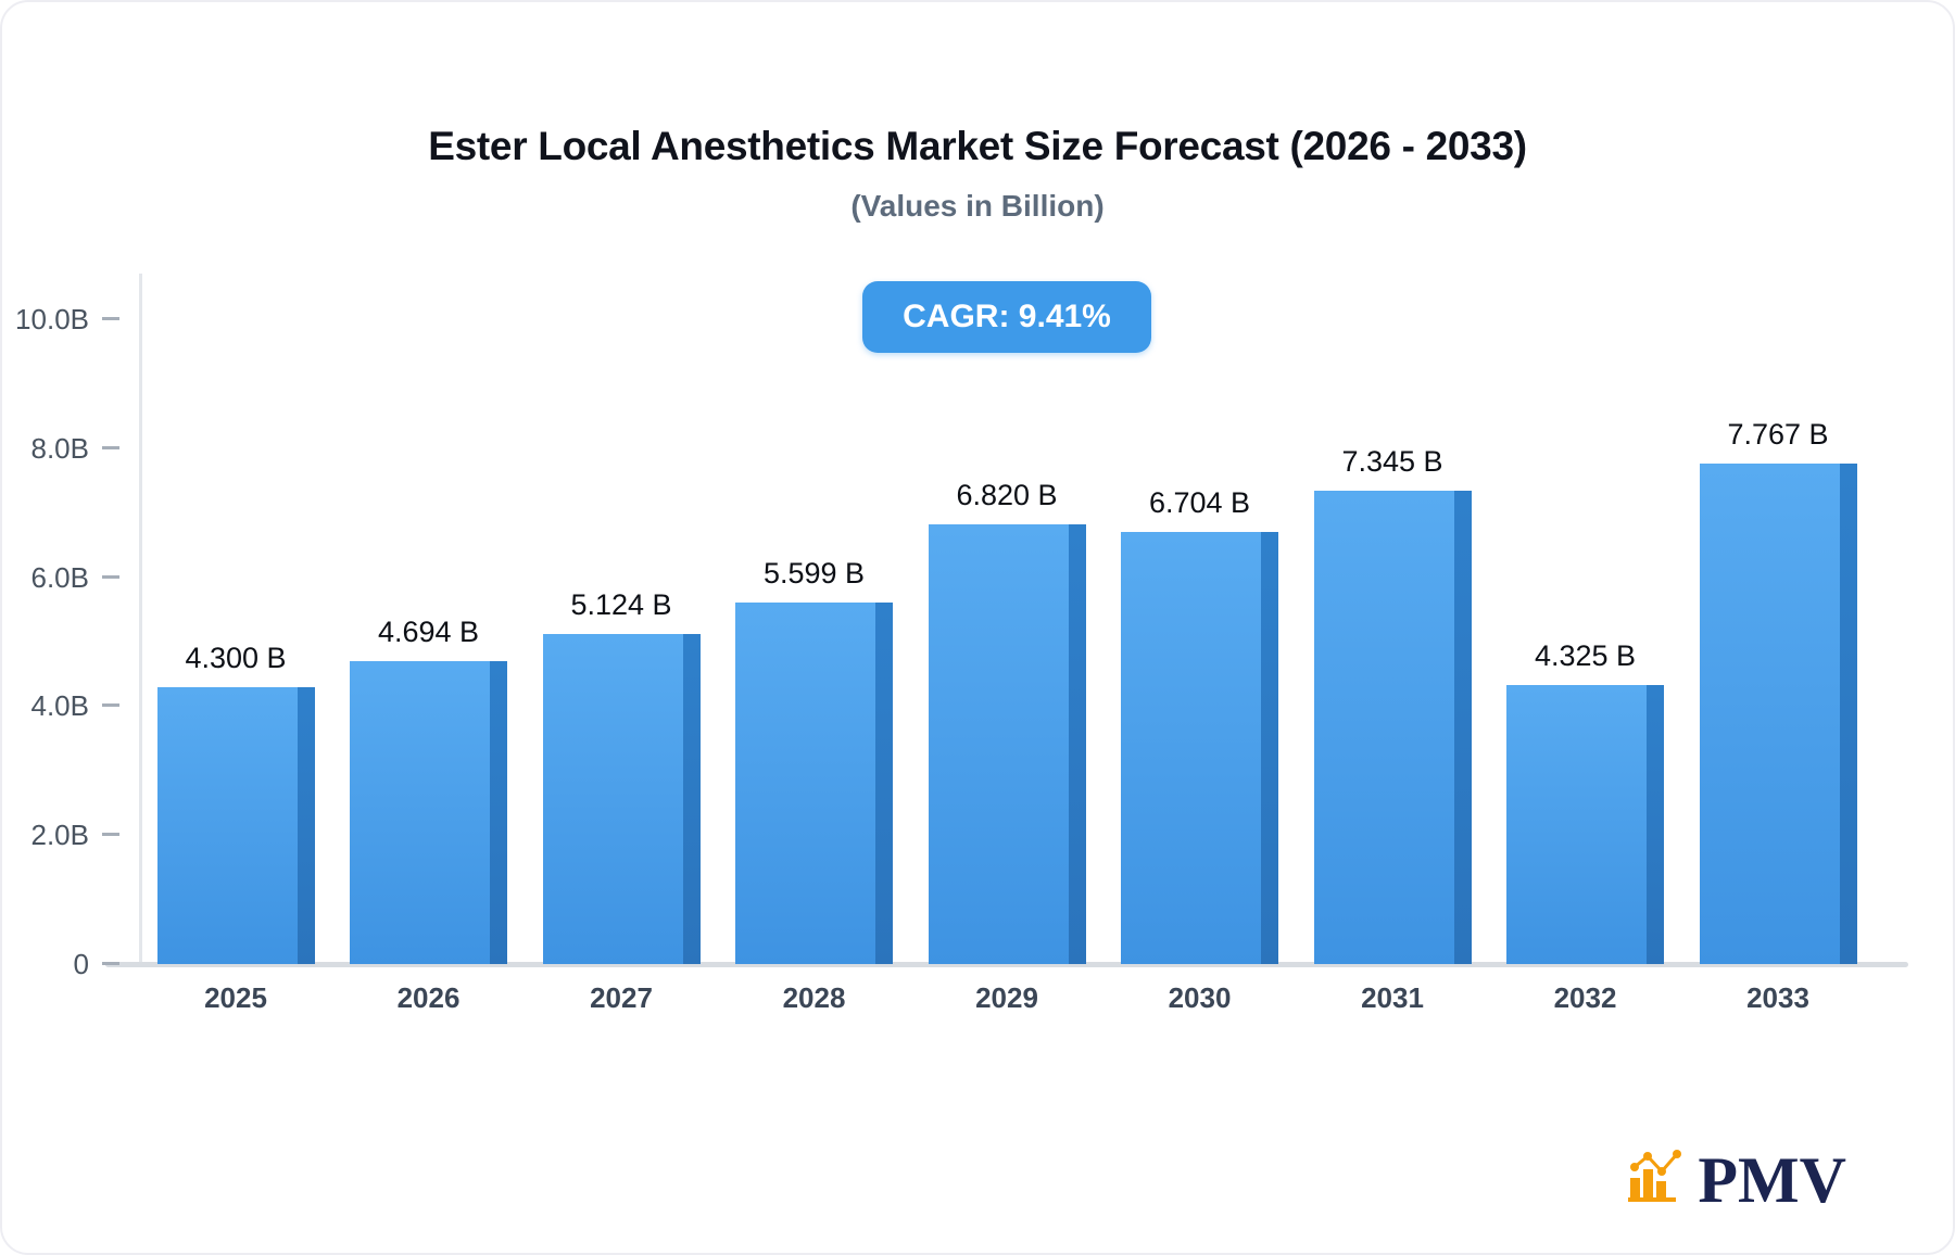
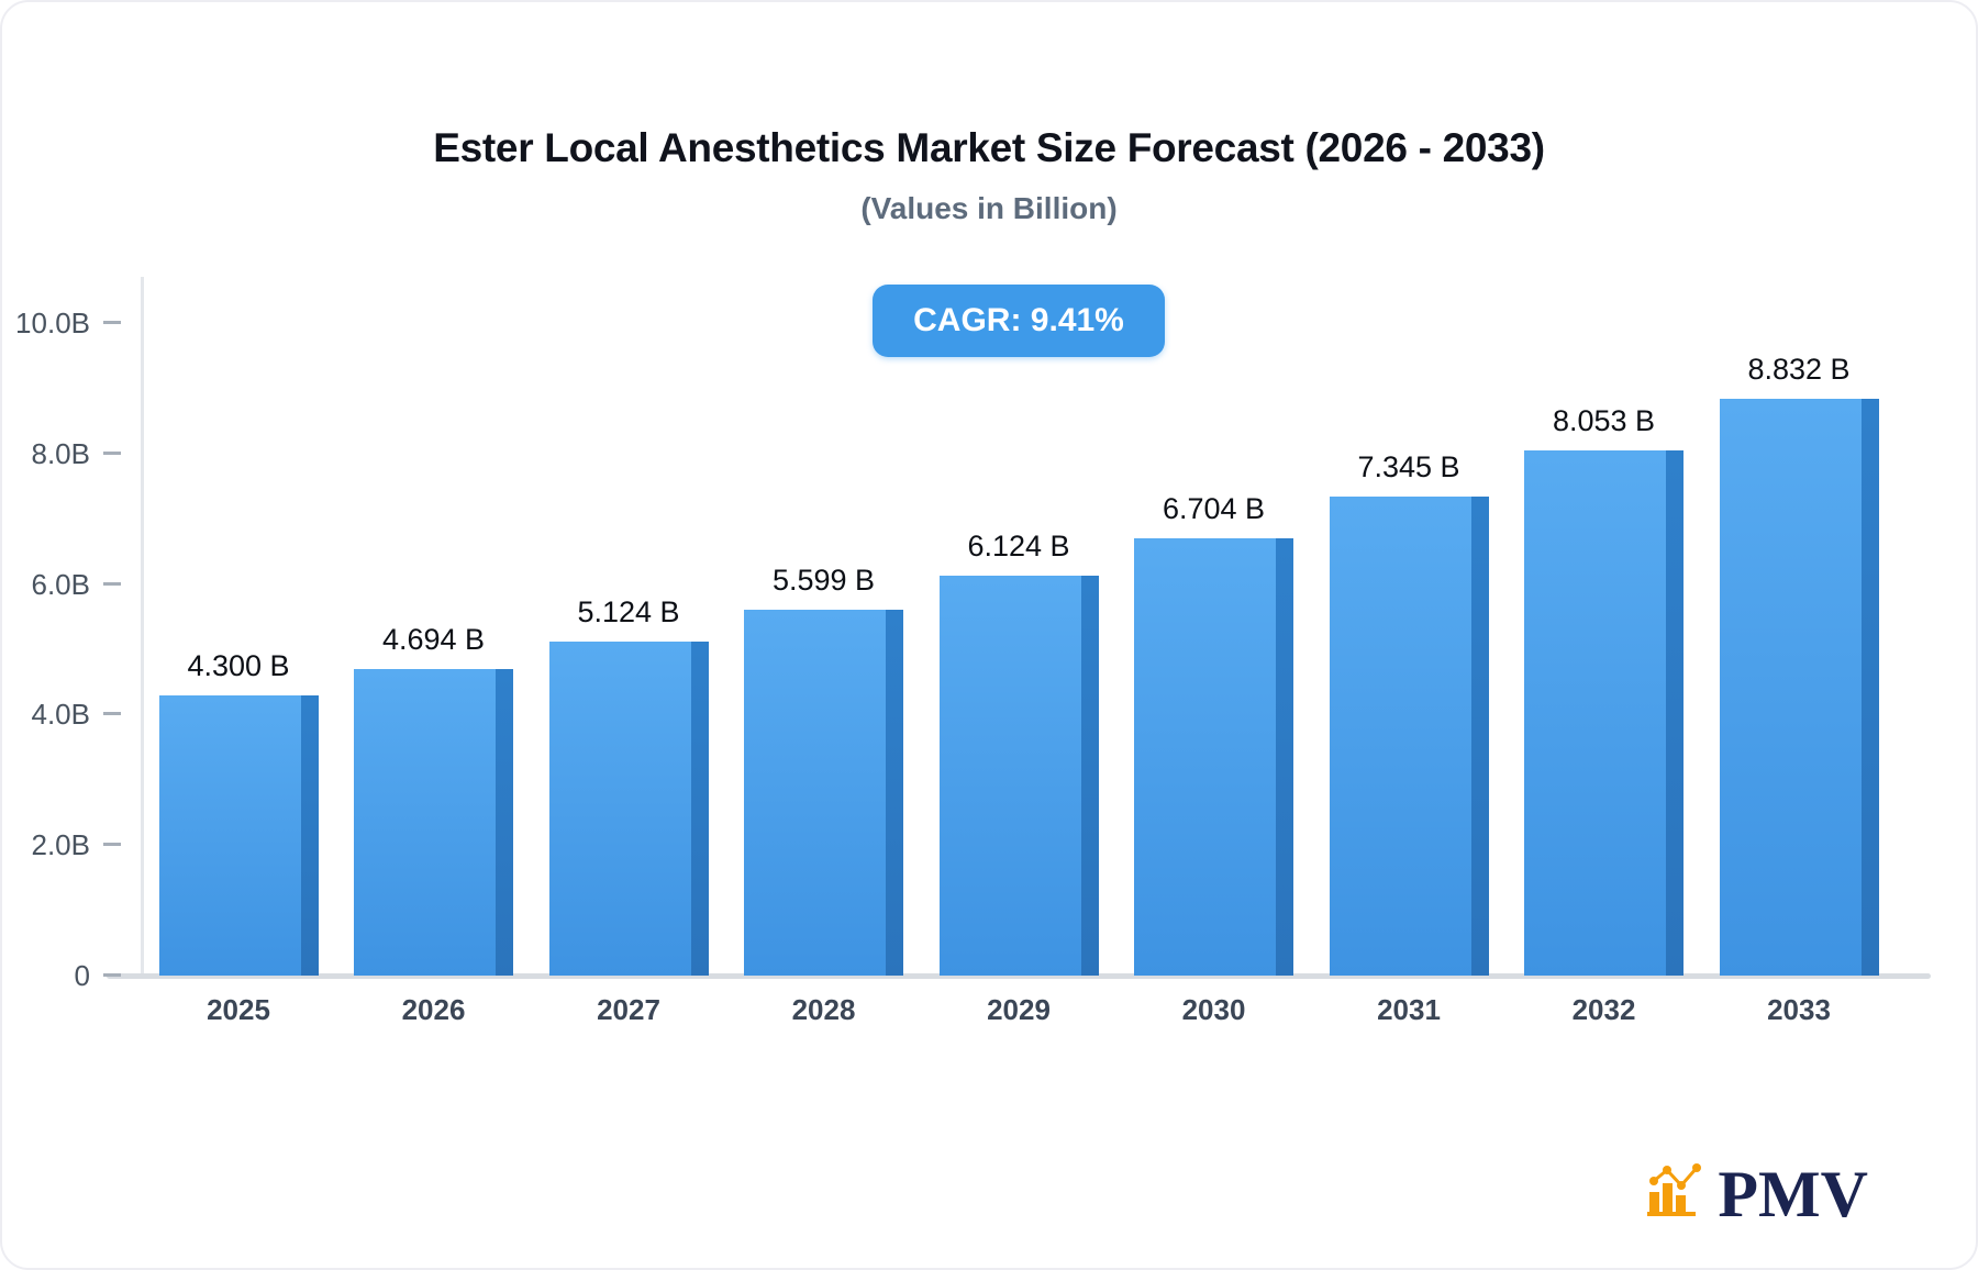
2029: 6.820 -> 6.124
2032: 4.325 -> 8.053
2033: 7.767 -> 8.832
